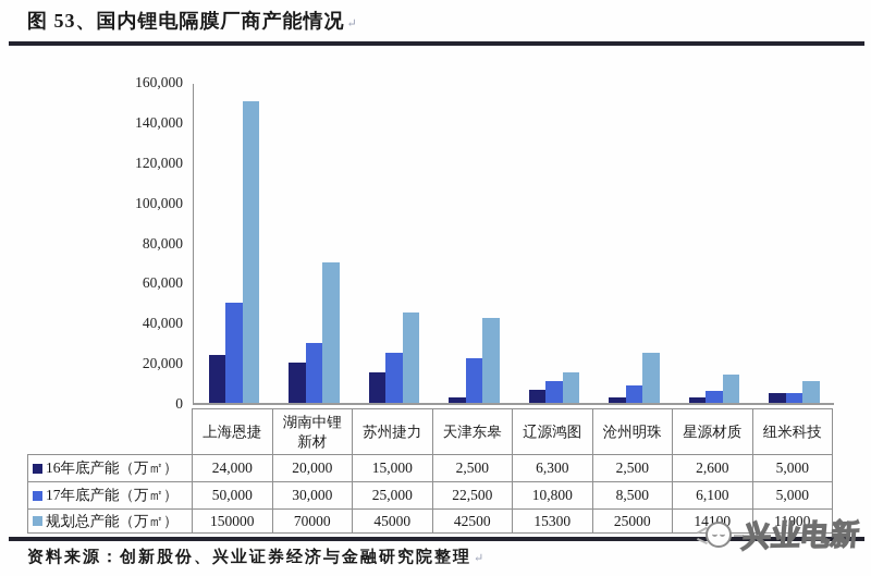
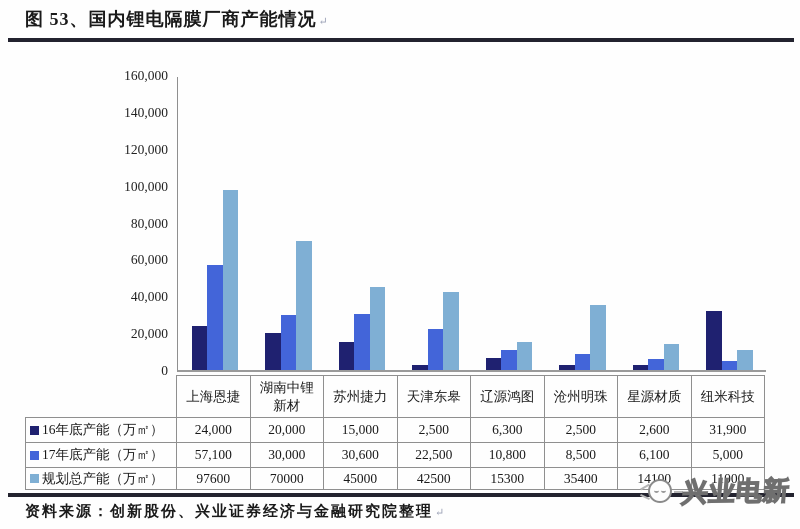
17年底产能（万㎡）/上海恩捷: 50,000 -> 57,100
规划总产能（万㎡）/上海恩捷: 150000 -> 97600
17年底产能（万㎡）/苏州捷力: 25,000 -> 30,600
规划总产能（万㎡）/沧州明珠: 25000 -> 35400
16年底产能（万㎡）/纽米科技: 5,000 -> 31,900
